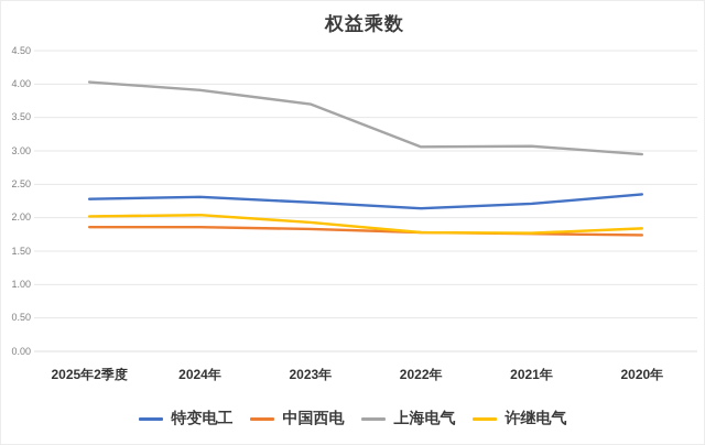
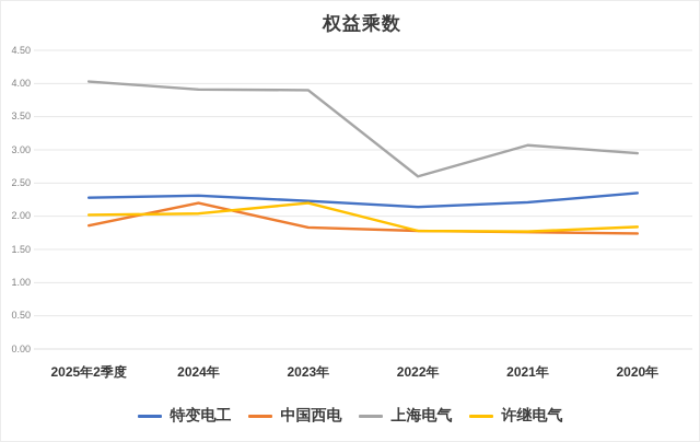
中国西电/2024年: 1.9 -> 2.2
上海电气/2023年: 3.7 -> 3.9
许继电气/2023年: 1.9 -> 2.2
上海电气/2022年: 3.1 -> 2.6
